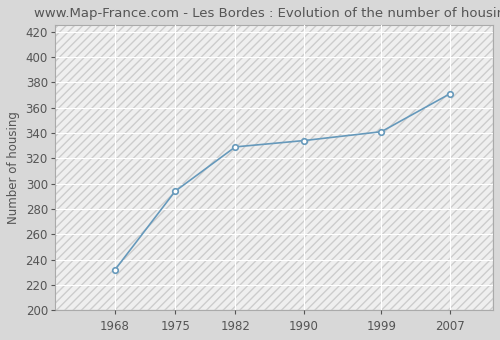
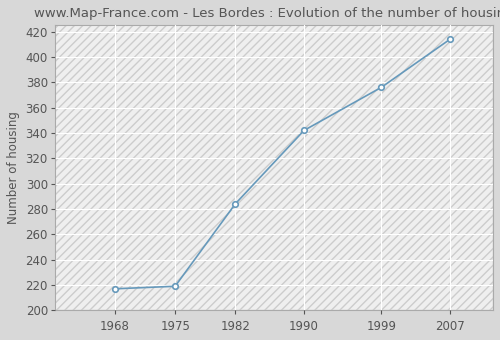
1968: 232 -> 217
1975: 294 -> 219
1982: 329 -> 284
1990: 334 -> 342
1999: 341 -> 376
2007: 371 -> 414
